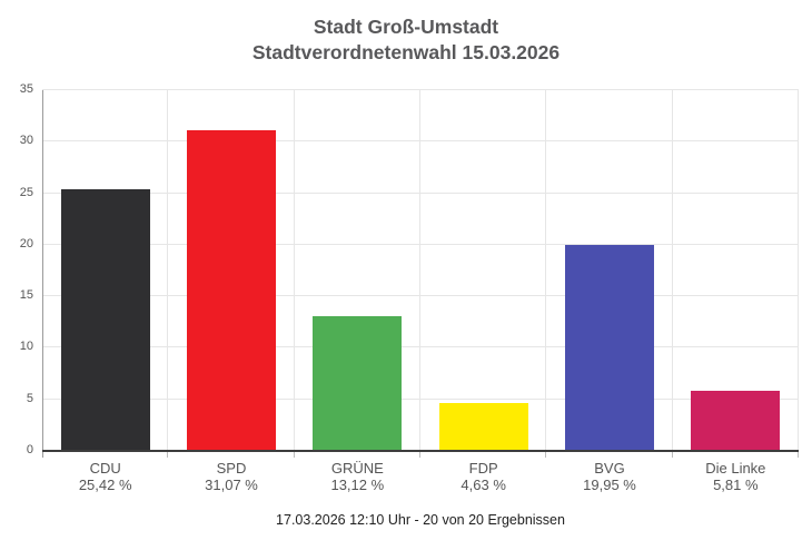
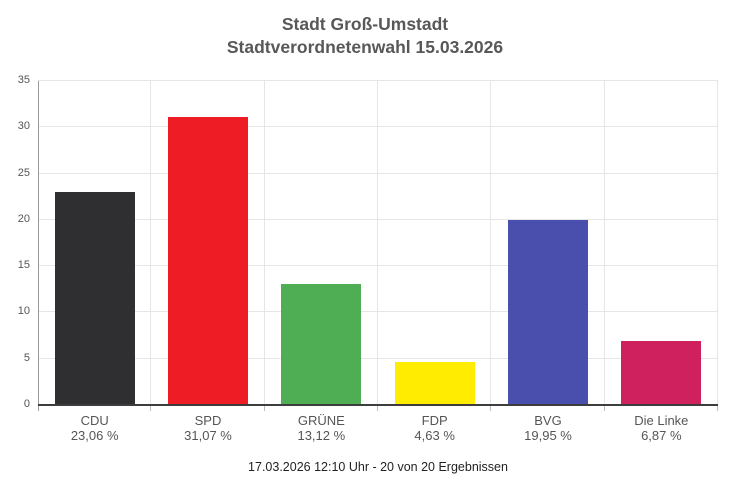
CDU: 25,42 -> 23,06
Die Linke: 5,81 -> 6,87
